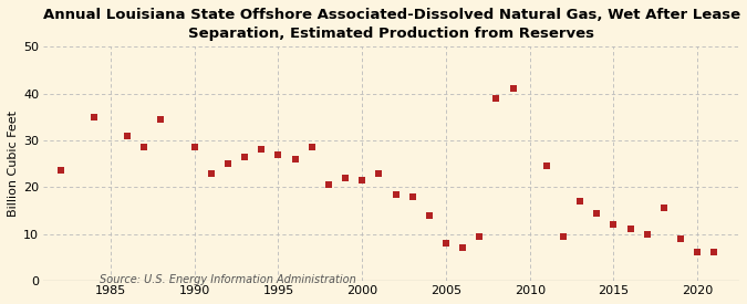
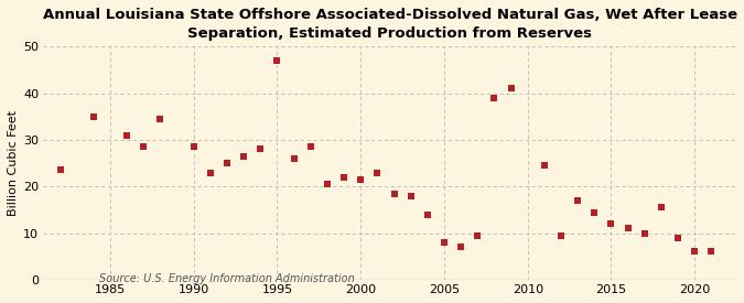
1995: 27.0 -> 47.0
